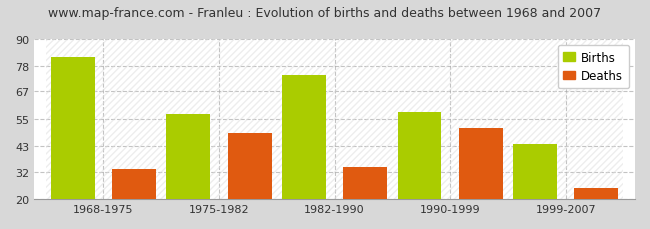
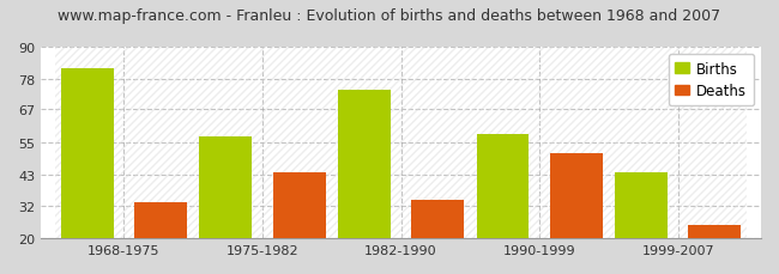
Deaths/1975-1982: 49 -> 44
